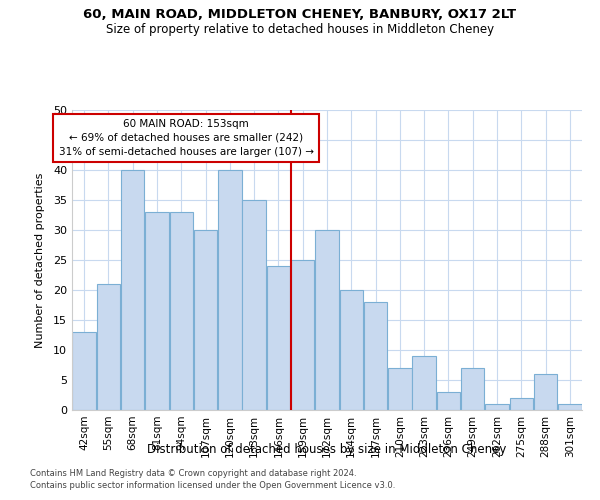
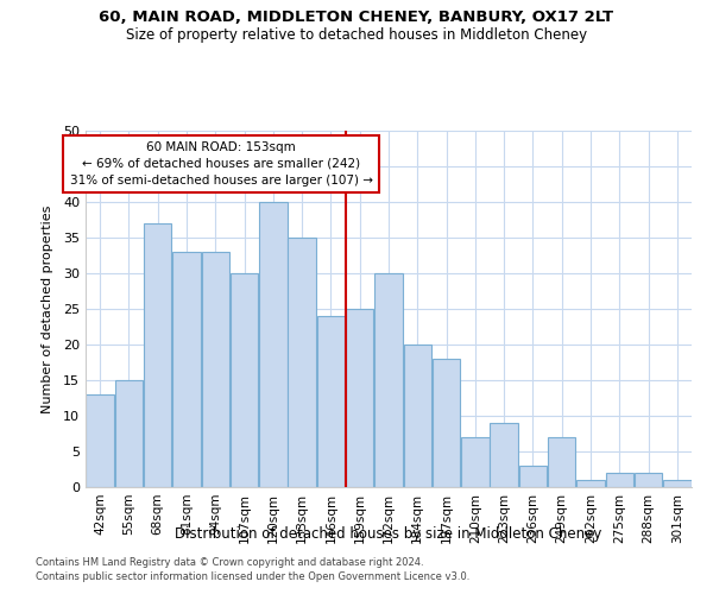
55sqm: 21 -> 15
68sqm: 40 -> 37
288sqm: 6 -> 2
